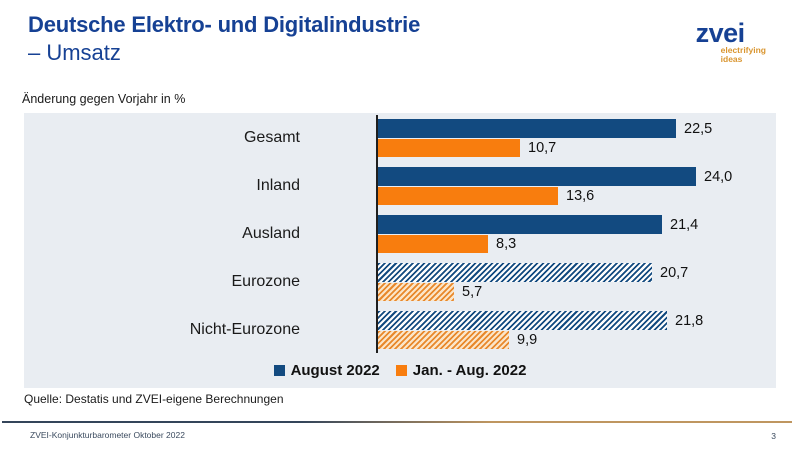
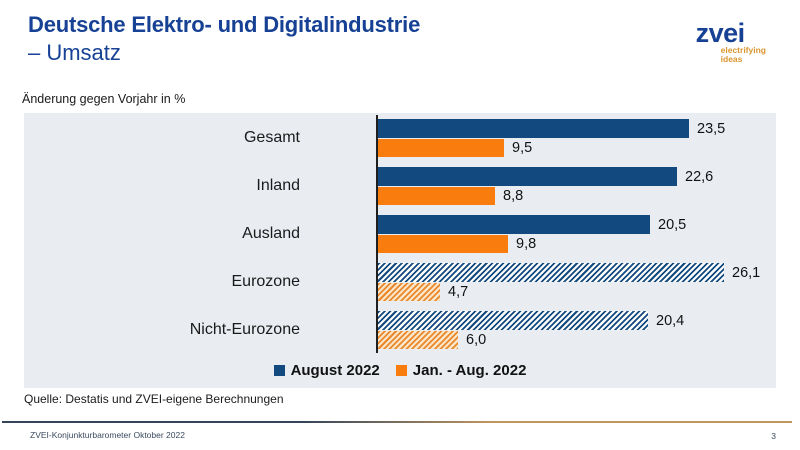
August 2022/Gesamt: 22,5 -> 23,5
Jan. - Aug. 2022/Gesamt: 10,7 -> 9,5
August 2022/Inland: 24,0 -> 22,6
Jan. - Aug. 2022/Inland: 13,6 -> 8,8
August 2022/Ausland: 21,4 -> 20,5
Jan. - Aug. 2022/Ausland: 8,3 -> 9,8
August 2022/Eurozone: 20,7 -> 26,1
Jan. - Aug. 2022/Eurozone: 5,7 -> 4,7
August 2022/Nicht-Eurozone: 21,8 -> 20,4
Jan. - Aug. 2022/Nicht-Eurozone: 9,9 -> 6,0
